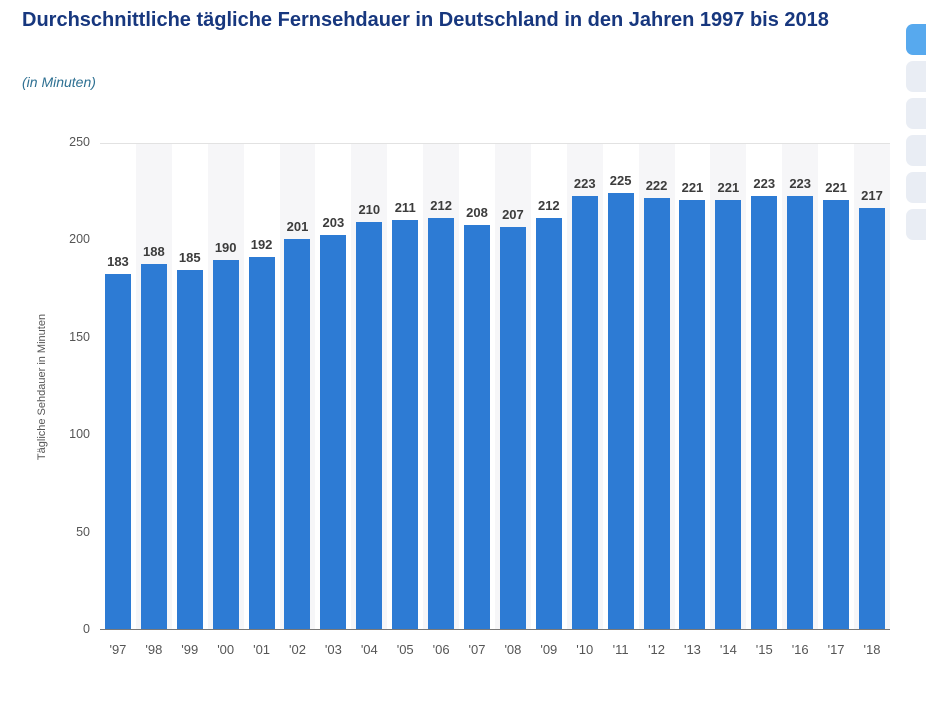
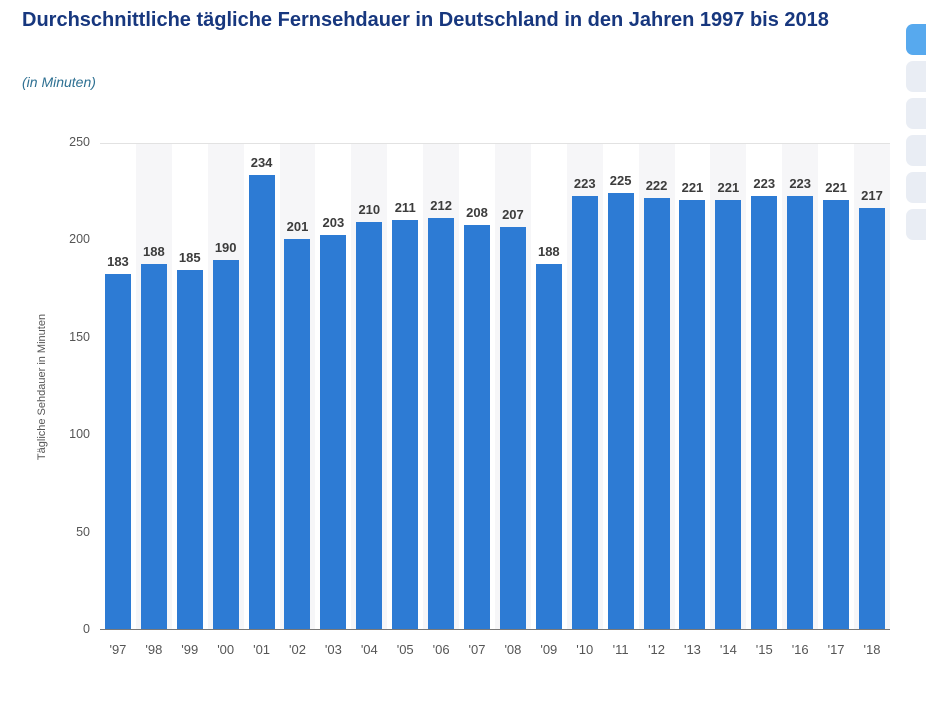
'01: 192 -> 234
'09: 212 -> 188
